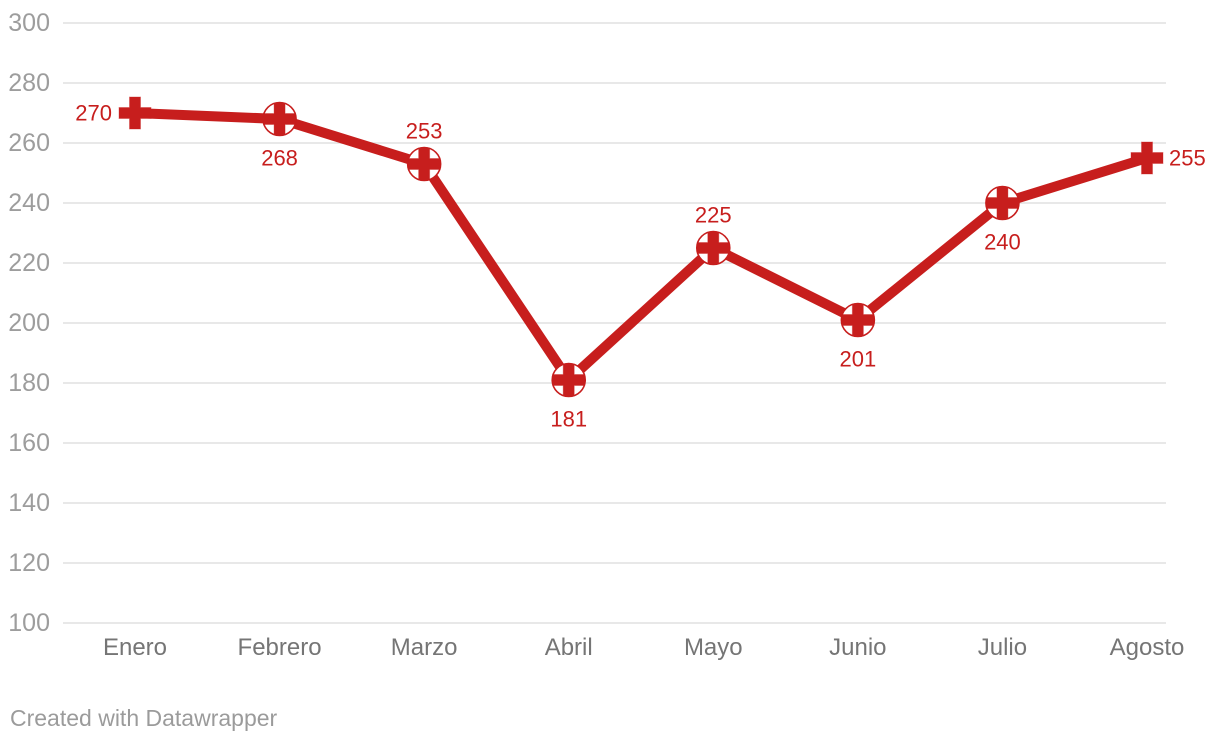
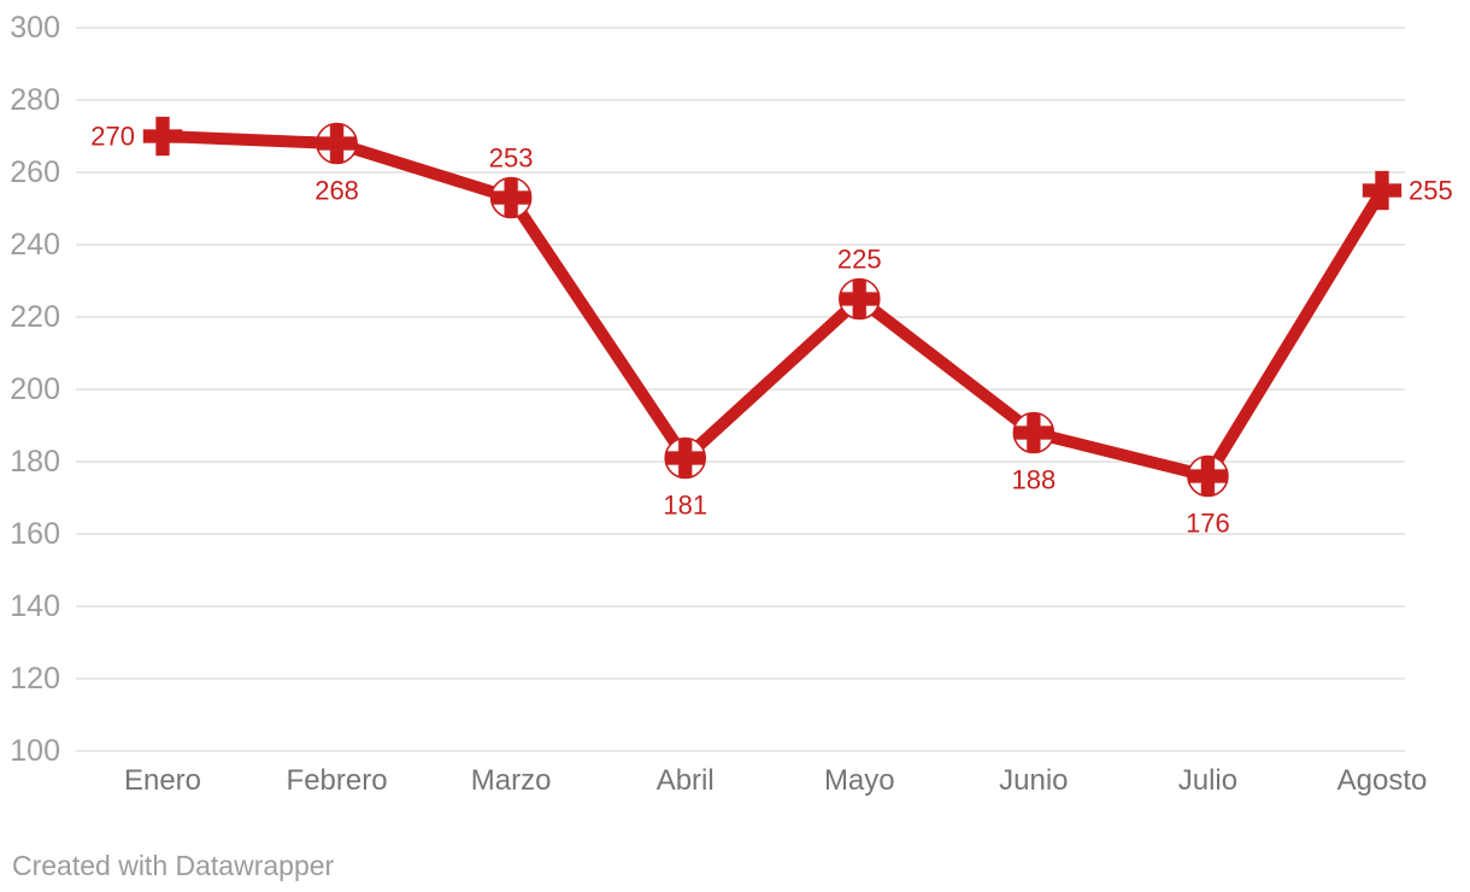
Junio: 201 -> 188
Julio: 240 -> 176
